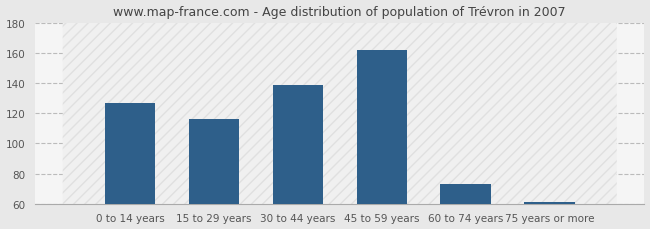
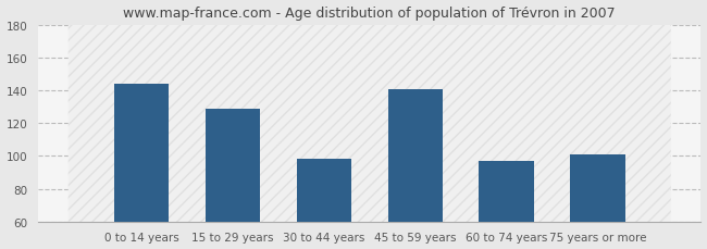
0 to 14 years: 127 -> 144
15 to 29 years: 116 -> 129
30 to 44 years: 139 -> 98
45 to 59 years: 162 -> 141
60 to 74 years: 73 -> 97
75 years or more: 61 -> 101
